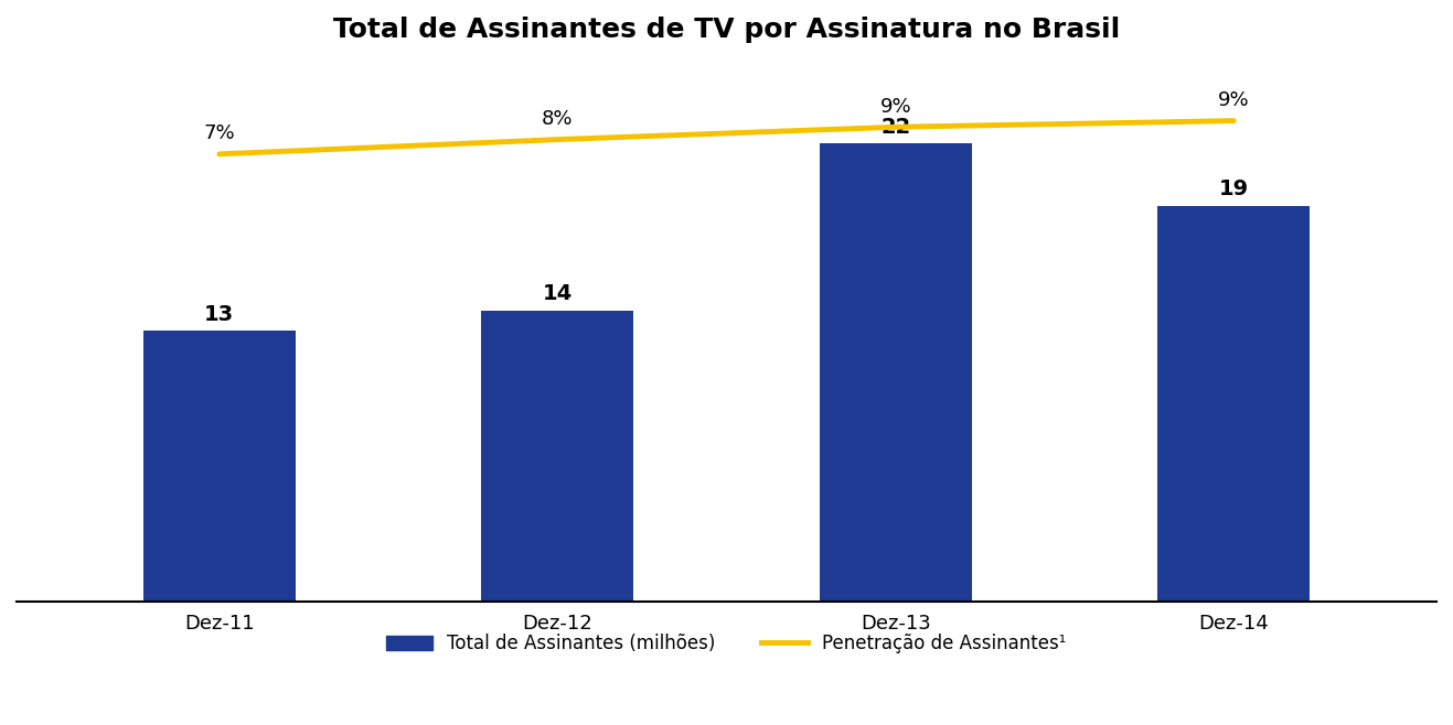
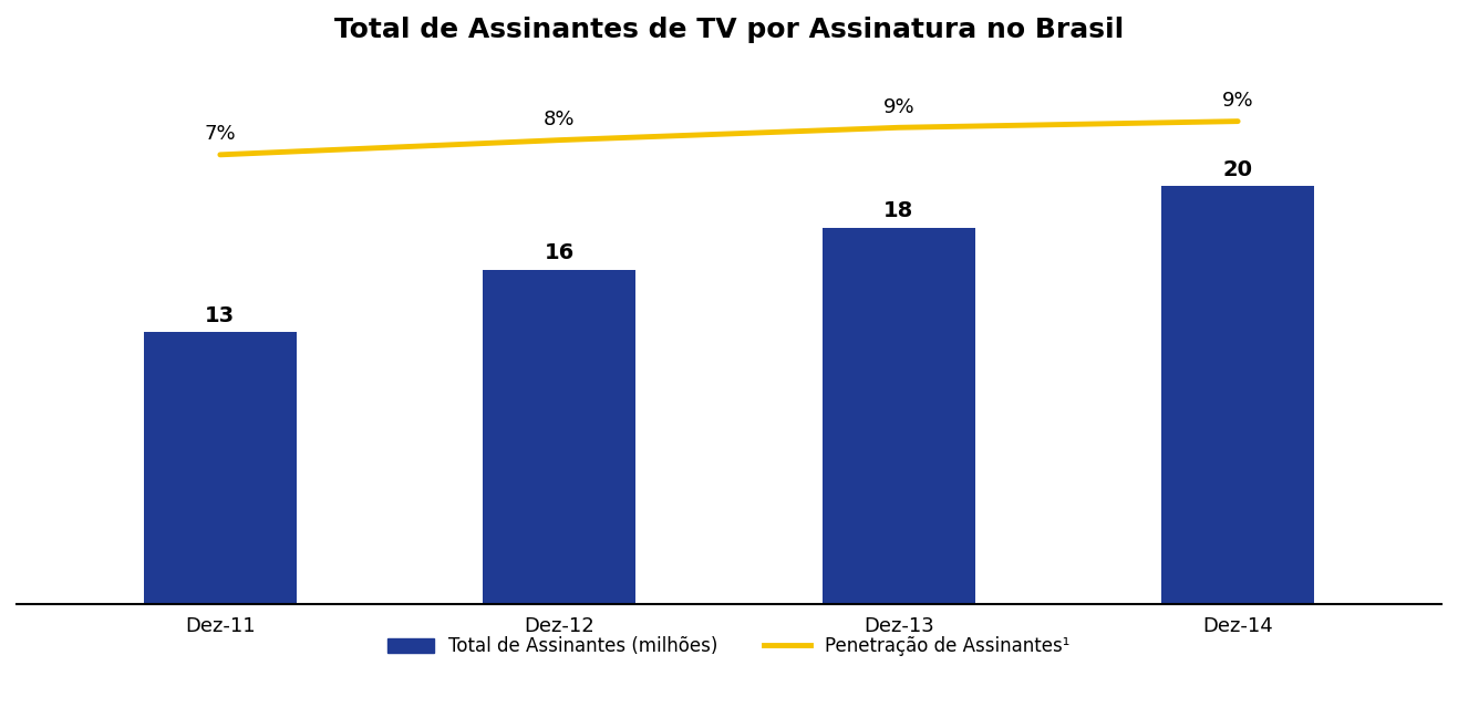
Total de Assinantes (milhões)/Dez-12: 14 -> 16
Total de Assinantes (milhões)/Dez-13: 22 -> 18
Total de Assinantes (milhões)/Dez-14: 19 -> 20
